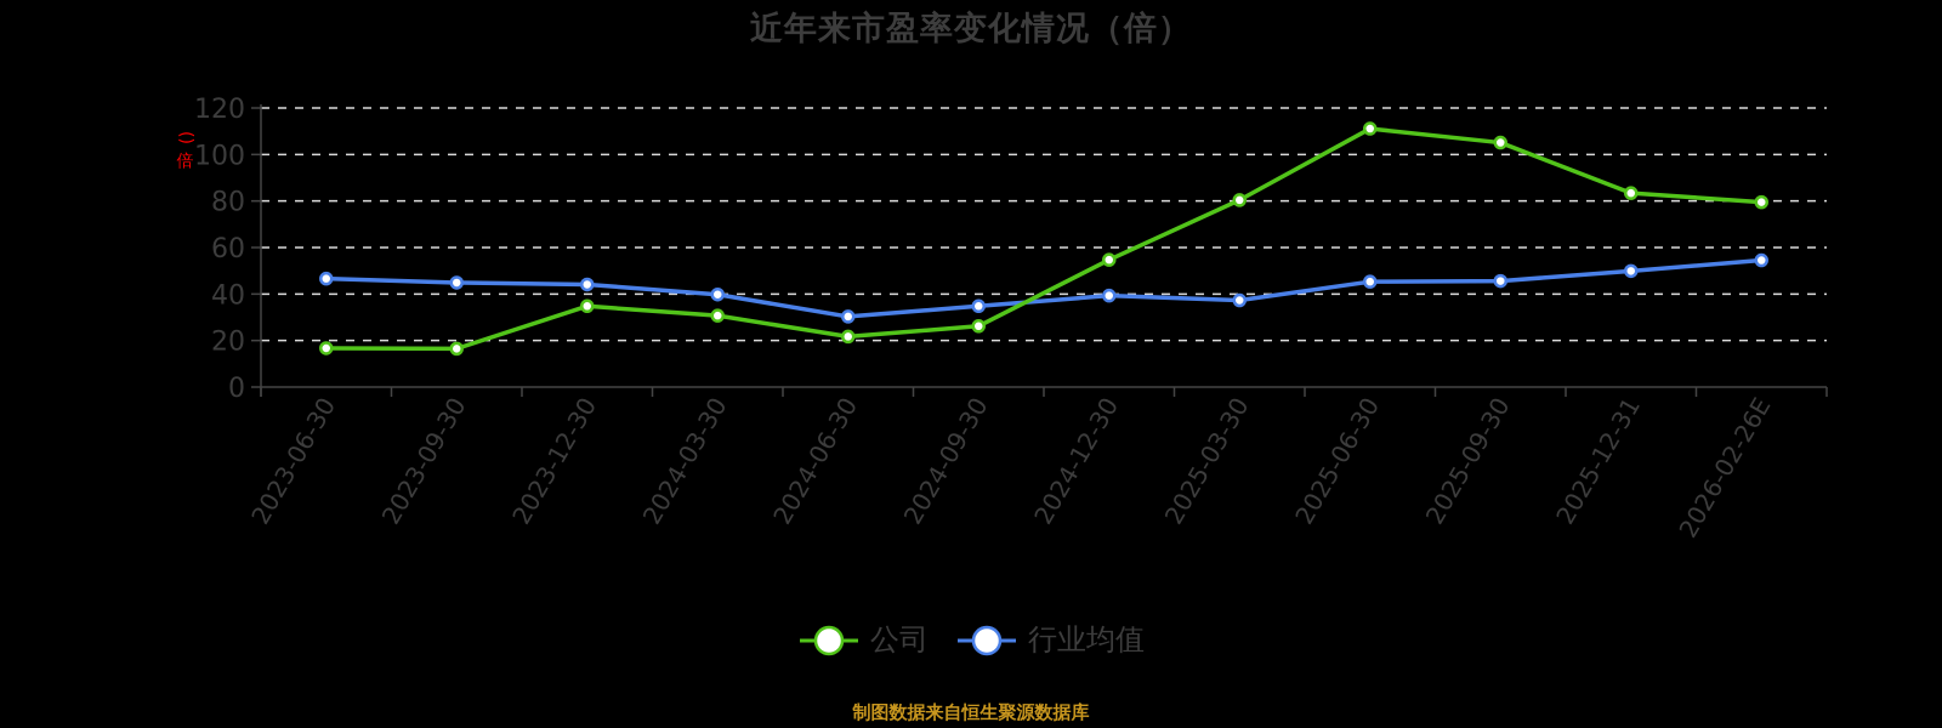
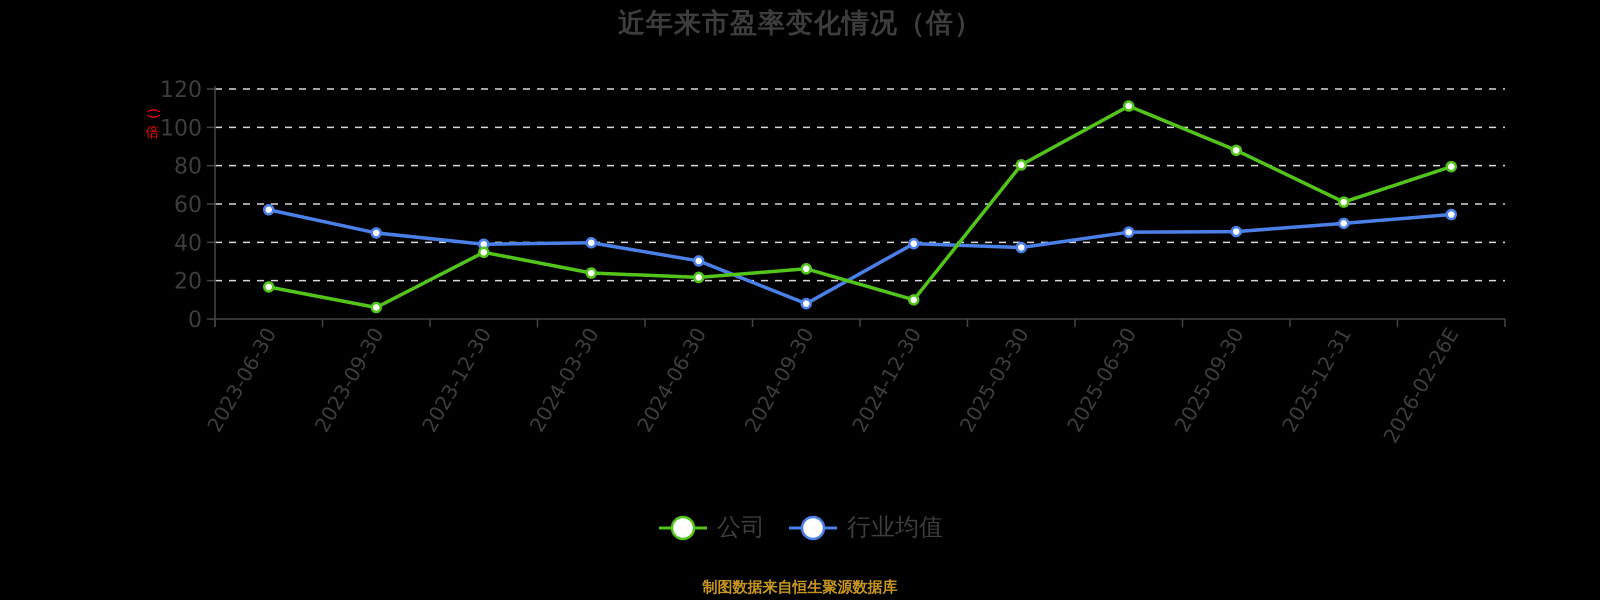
行业均值/2023-06-30: 47 -> 57
公司/2023-09-30: 16 -> 6
行业均值/2023-12-30: 44 -> 39
公司/2024-03-30: 31 -> 24
行业均值/2024-09-30: 35 -> 8
公司/2024-12-30: 55 -> 10
公司/2025-09-30: 105 -> 88
公司/2025-12-31: 83 -> 61
